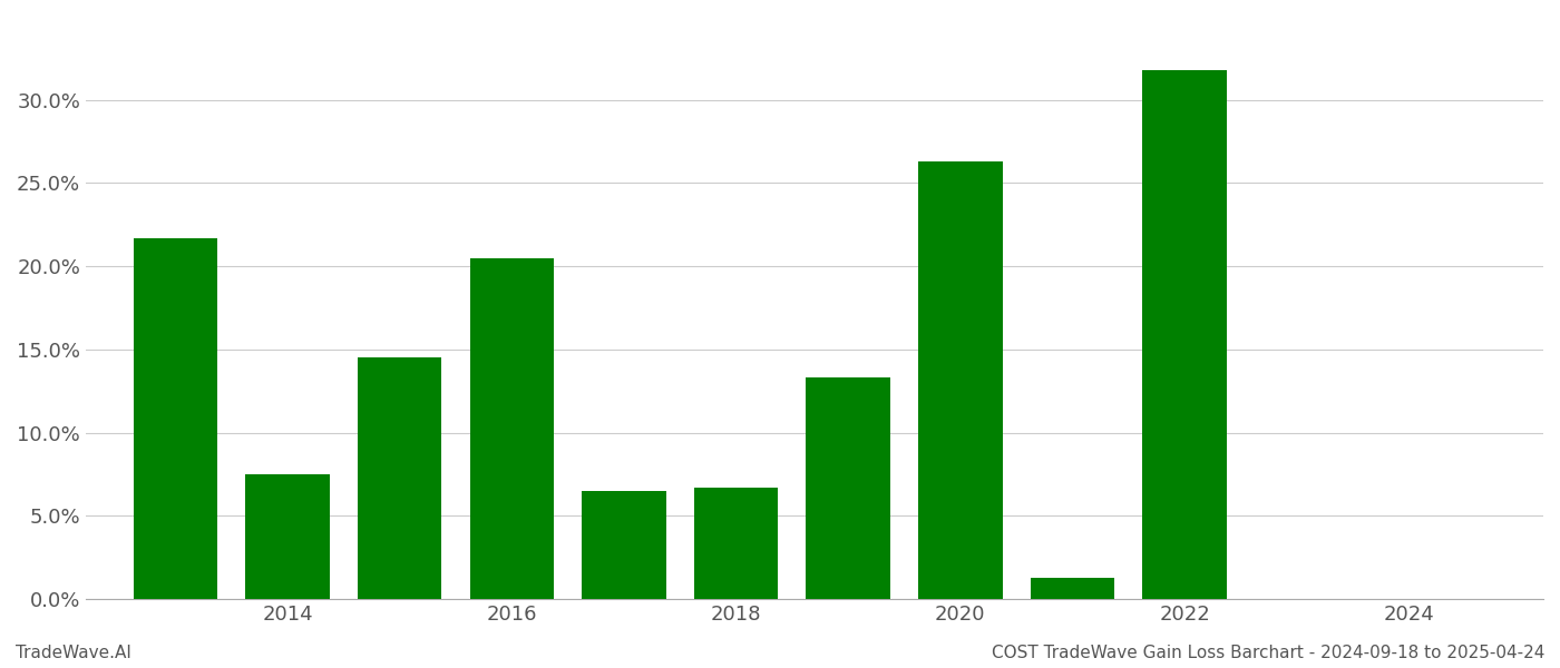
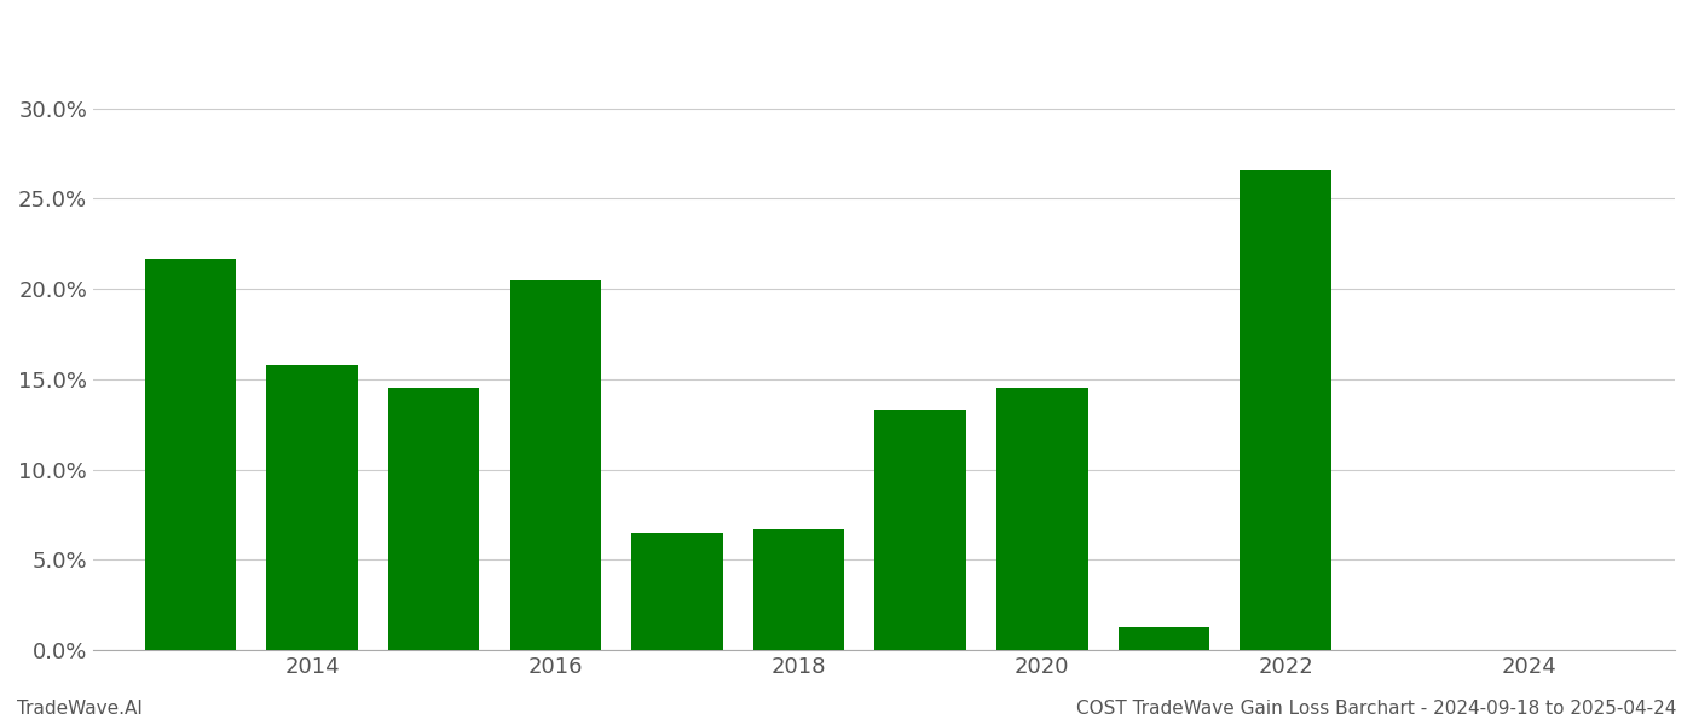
2014: 7.5% -> 15.8%
2020: 26.3% -> 14.5%
2022: 31.8% -> 26.6%
